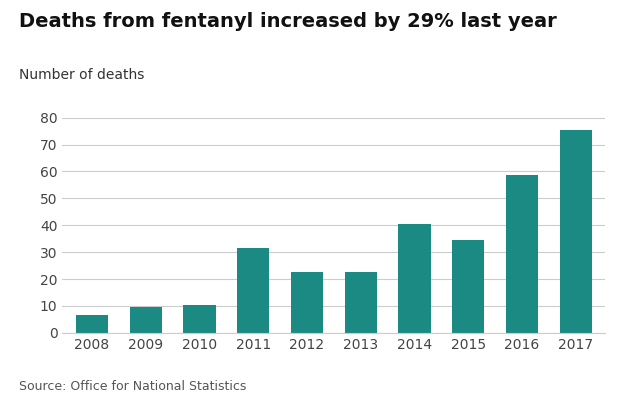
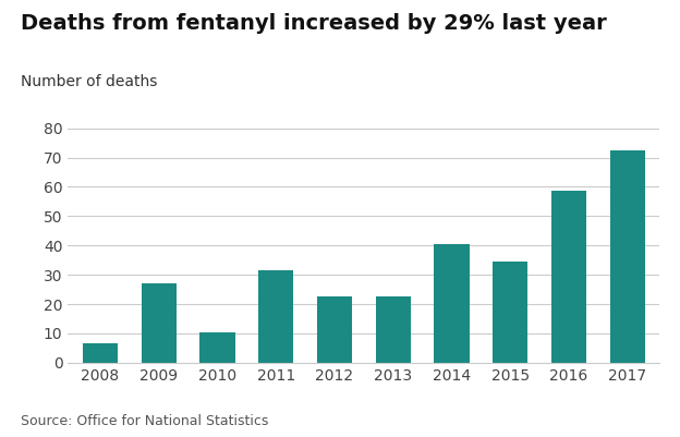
2009: 9.5 -> 27.0
2017: 75.5 -> 72.5
